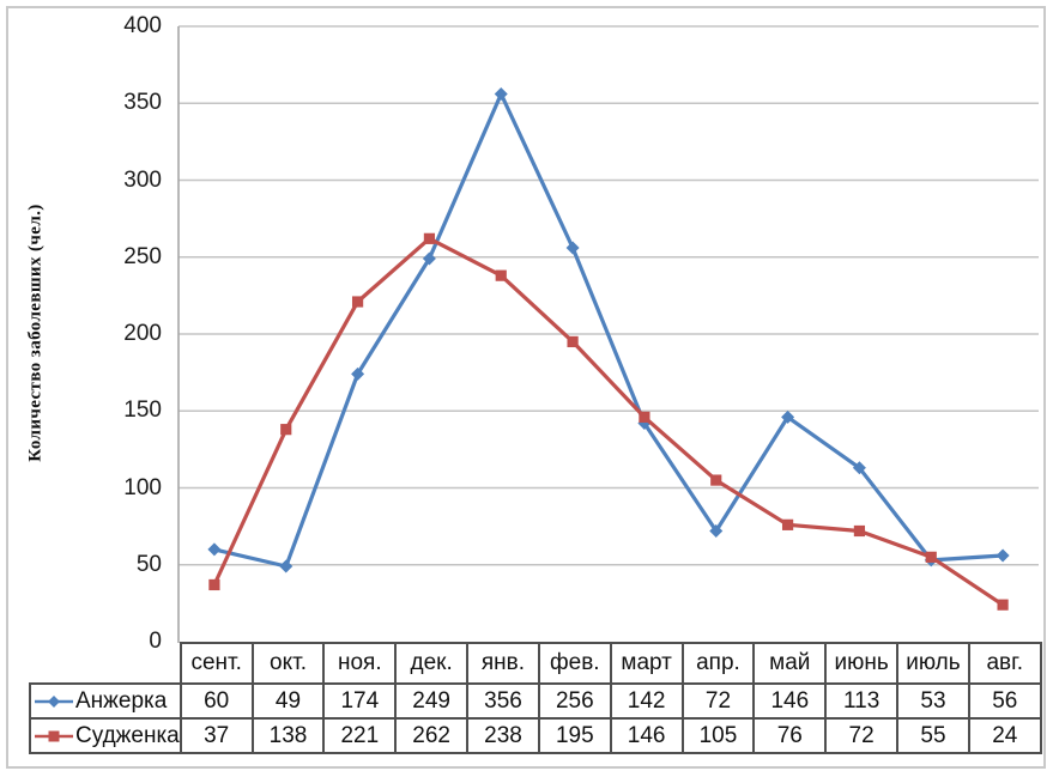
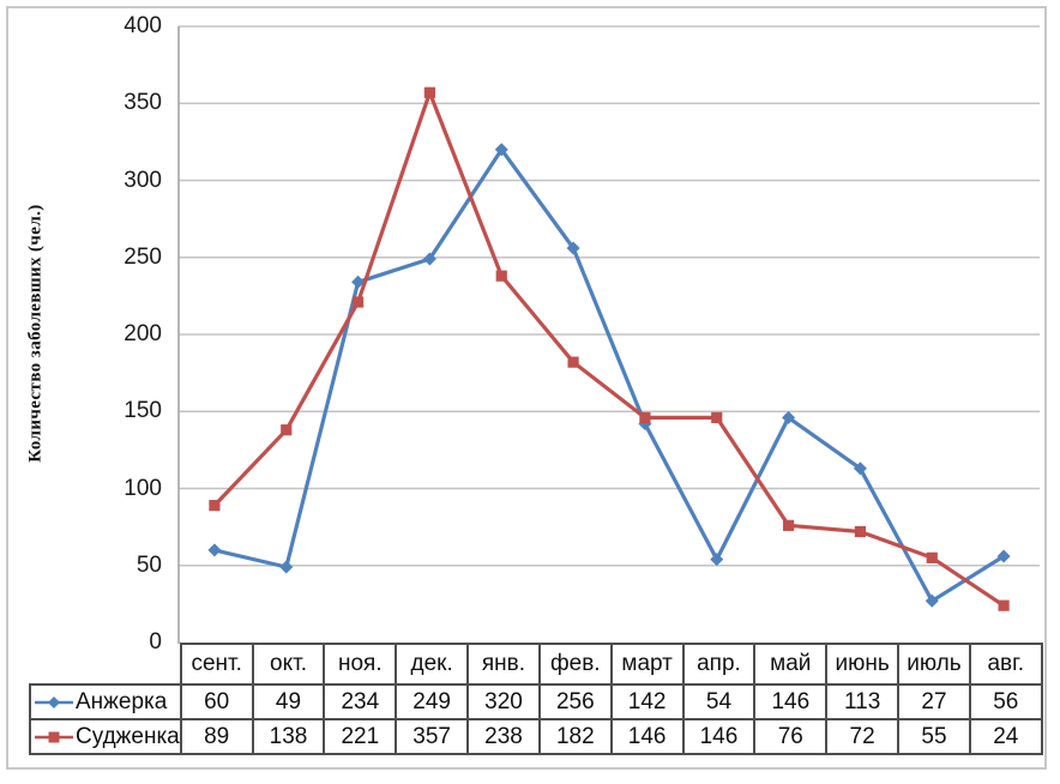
Судженка/сент.: 37 -> 89
Анжерка/ноя.: 174 -> 234
Судженка/дек.: 262 -> 357
Анжерка/янв.: 356 -> 320
Судженка/фев.: 195 -> 182
Анжерка/апр.: 72 -> 54
Судженка/апр.: 105 -> 146
Анжерка/июль: 53 -> 27
